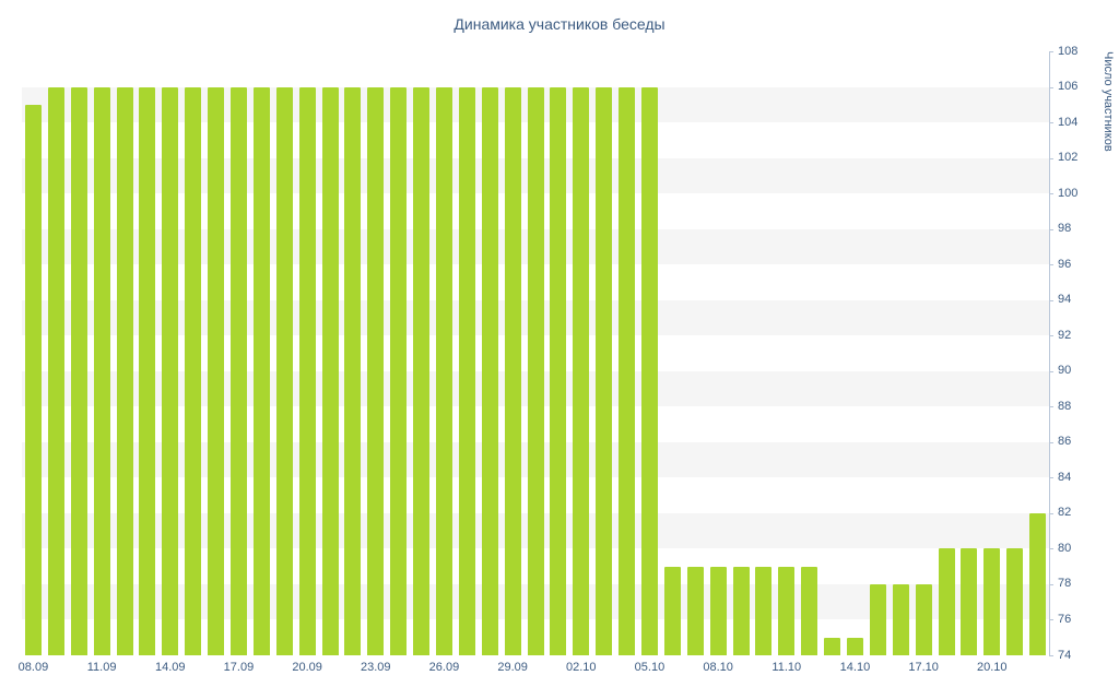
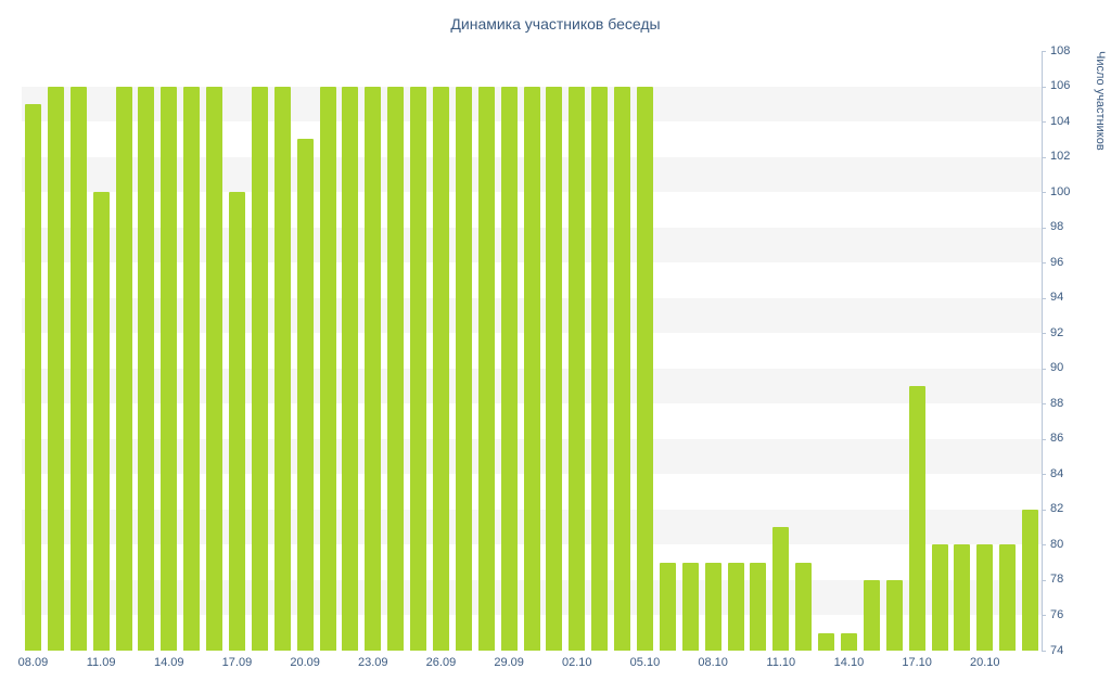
11.09: 106 -> 100
17.09: 106 -> 100
20.09: 106 -> 103
11.10: 79 -> 81
17.10: 78 -> 89
